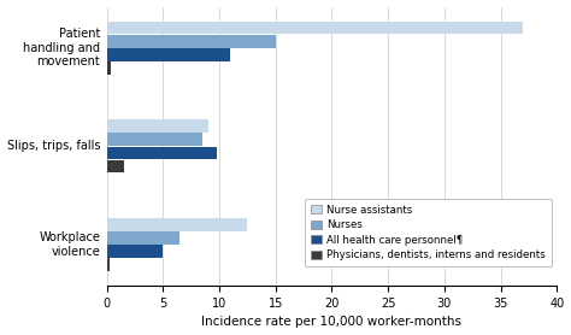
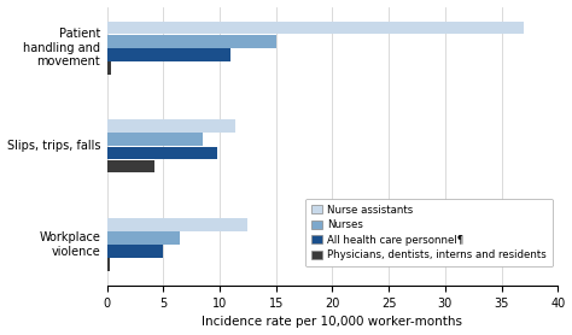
Nurse assistants/Slips, trips, falls: 9.0 -> 11.4
Physicians, dentists, interns and residents/Slips, trips, falls: 1.5 -> 4.2
